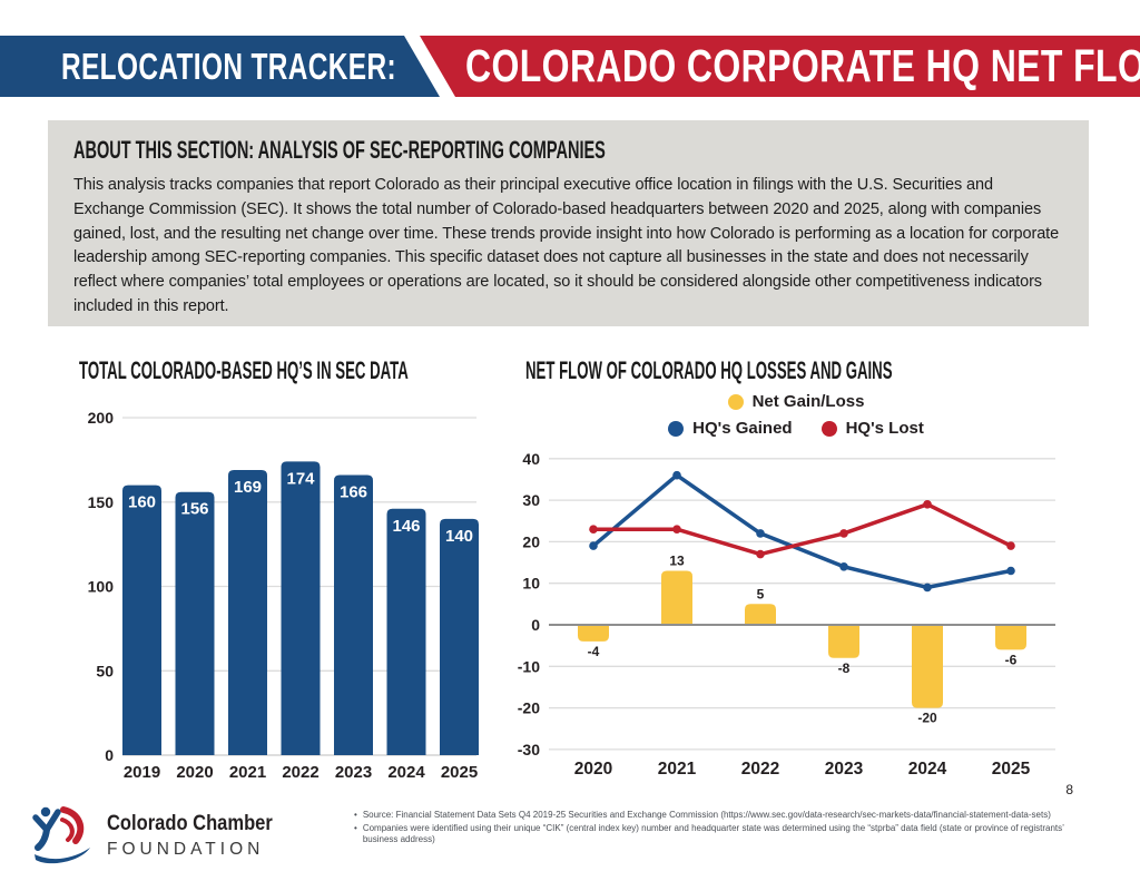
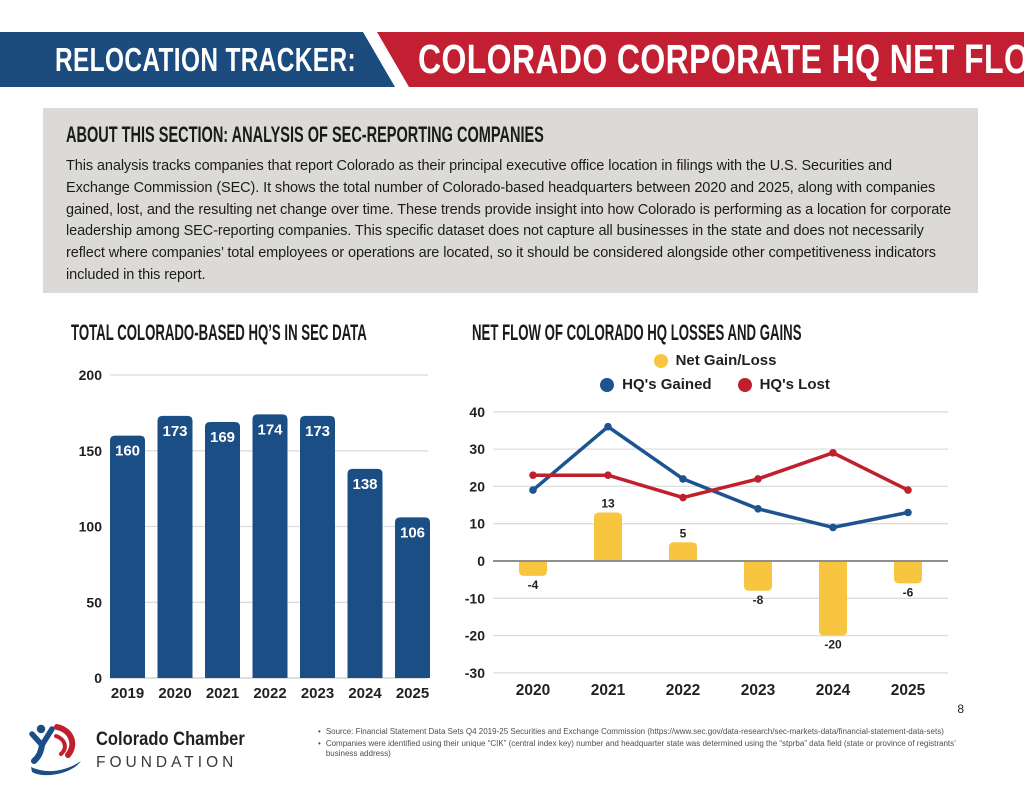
TOTAL COLORADO-BASED HQ’S IN SEC DATA/2020: 156 -> 173
TOTAL COLORADO-BASED HQ’S IN SEC DATA/2023: 166 -> 173
TOTAL COLORADO-BASED HQ’S IN SEC DATA/2024: 146 -> 138
TOTAL COLORADO-BASED HQ’S IN SEC DATA/2025: 140 -> 106
